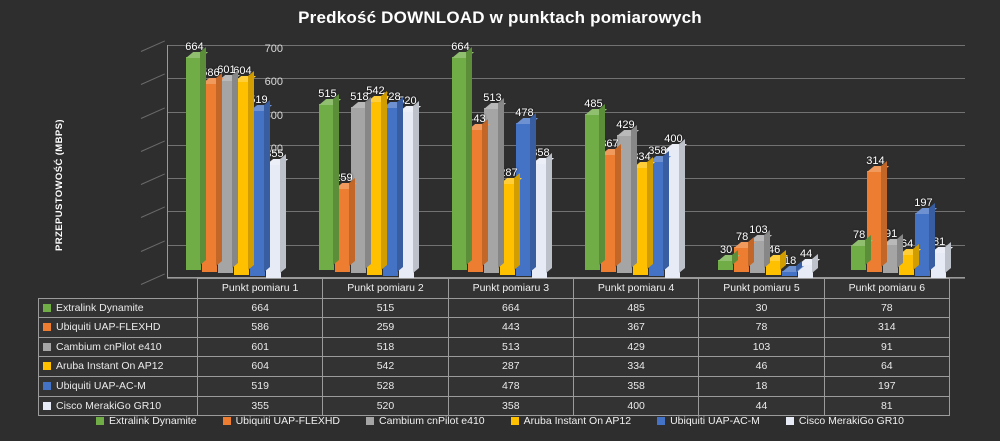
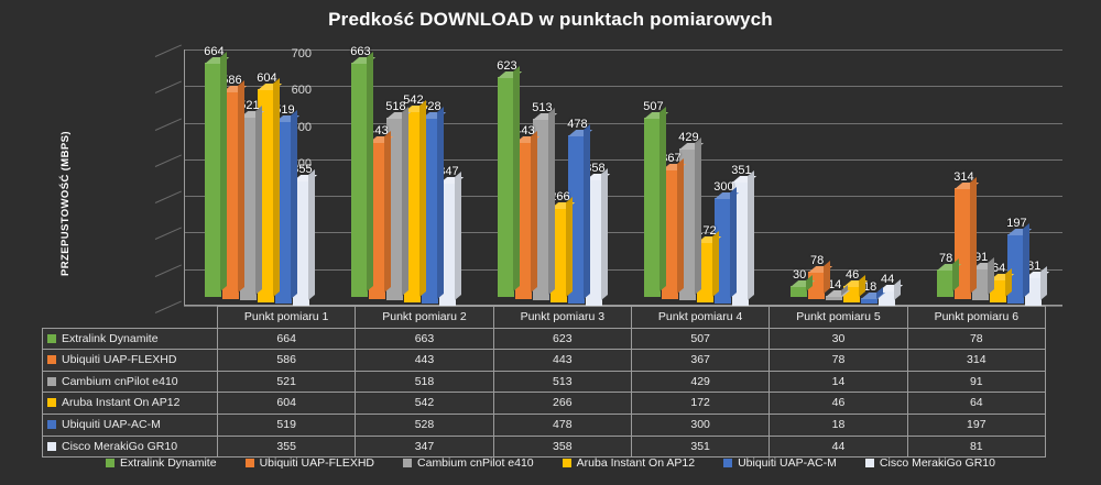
Cambium cnPilot e410/Punkt pomiaru 1: 601 -> 521
Extralink Dynamite/Punkt pomiaru 2: 515 -> 663
Ubiquiti UAP-FLEXHD/Punkt pomiaru 2: 259 -> 443
Cisco MerakiGo GR10/Punkt pomiaru 2: 520 -> 347
Extralink Dynamite/Punkt pomiaru 3: 664 -> 623
Aruba Instant On AP12/Punkt pomiaru 3: 287 -> 266
Extralink Dynamite/Punkt pomiaru 4: 485 -> 507
Aruba Instant On AP12/Punkt pomiaru 4: 334 -> 172
Ubiquiti UAP-AC-M/Punkt pomiaru 4: 358 -> 300
Cisco MerakiGo GR10/Punkt pomiaru 4: 400 -> 351
Cambium cnPilot e410/Punkt pomiaru 5: 103 -> 14
